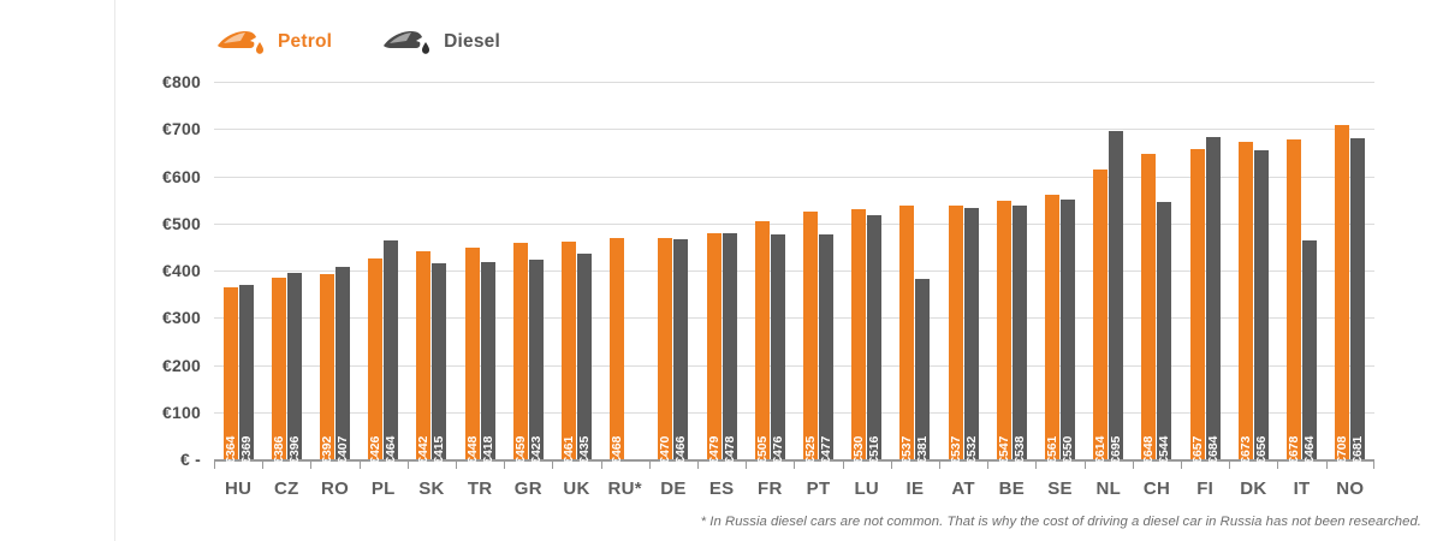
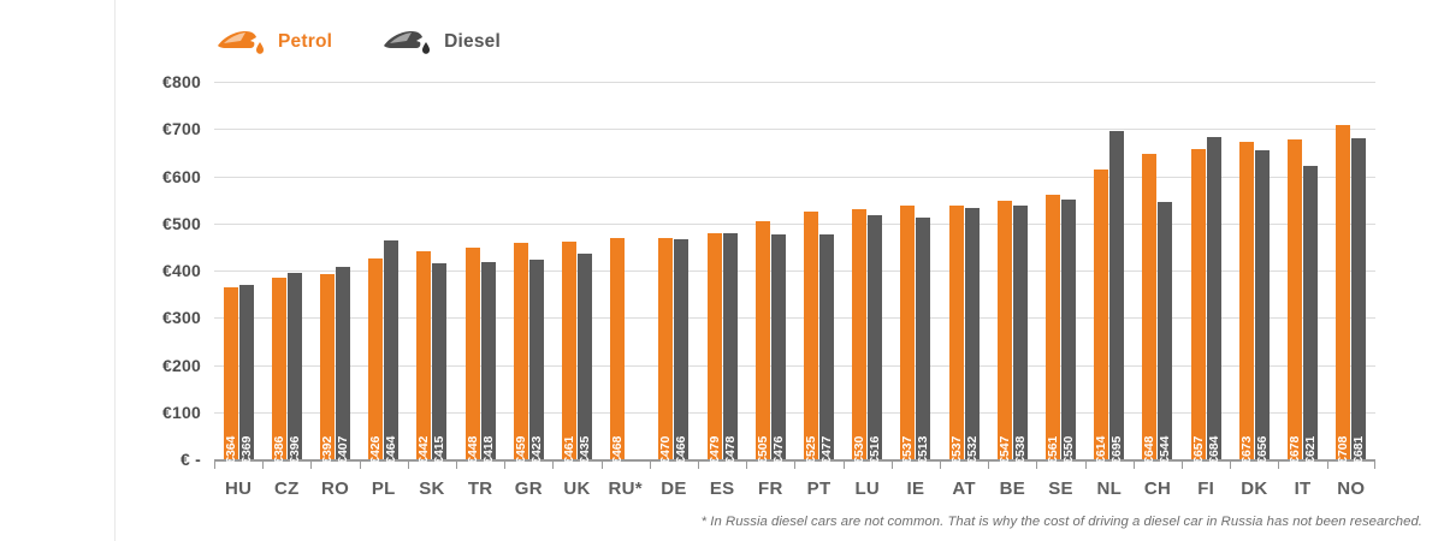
Diesel/IE: €381 -> €513
Diesel/IT: €464 -> €621
